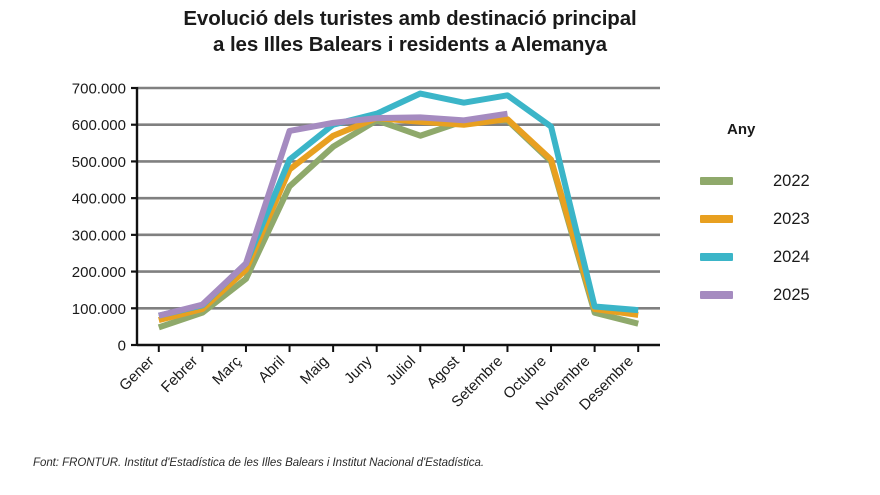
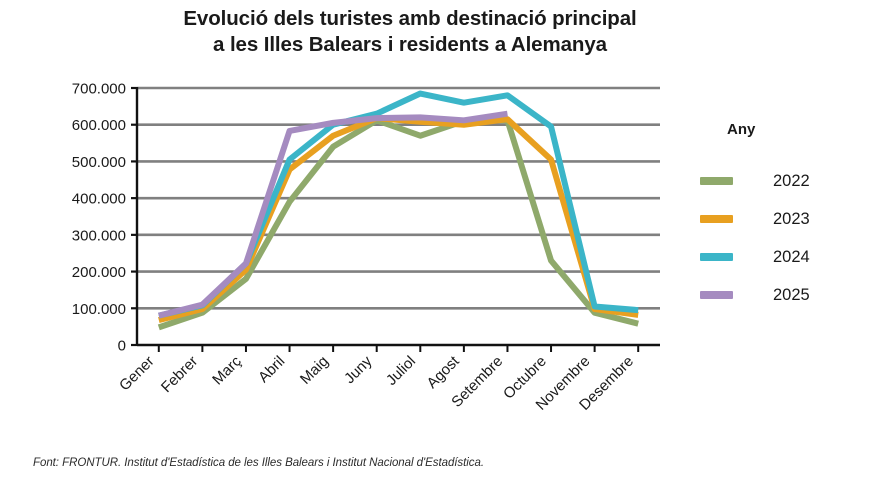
2022/Abril: 430000 -> 390000
2022/Octubre: 500000 -> 230000
